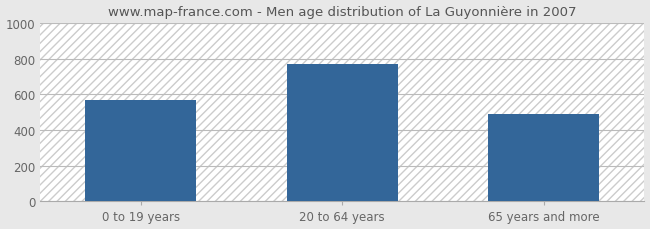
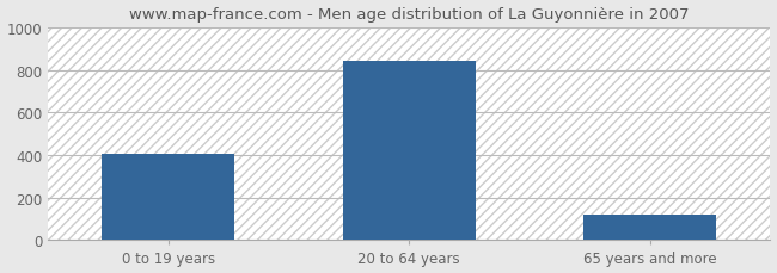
0 to 19 years: 570 -> 410
20 to 64 years: 770 -> 840
65 years and more: 490 -> 120
